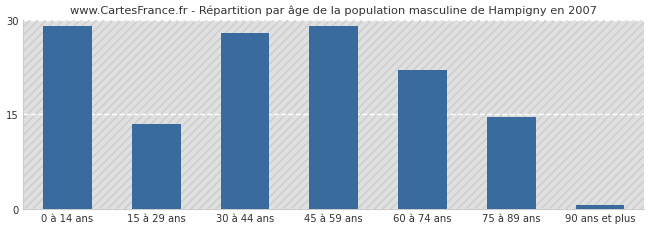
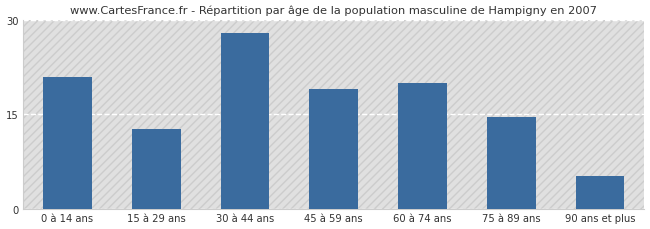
0 à 14 ans: 29.0 -> 21.0
15 à 29 ans: 13.5 -> 12.6
45 à 59 ans: 29.0 -> 19.0
60 à 74 ans: 22.0 -> 20.0
90 ans et plus: 0.5 -> 5.2
